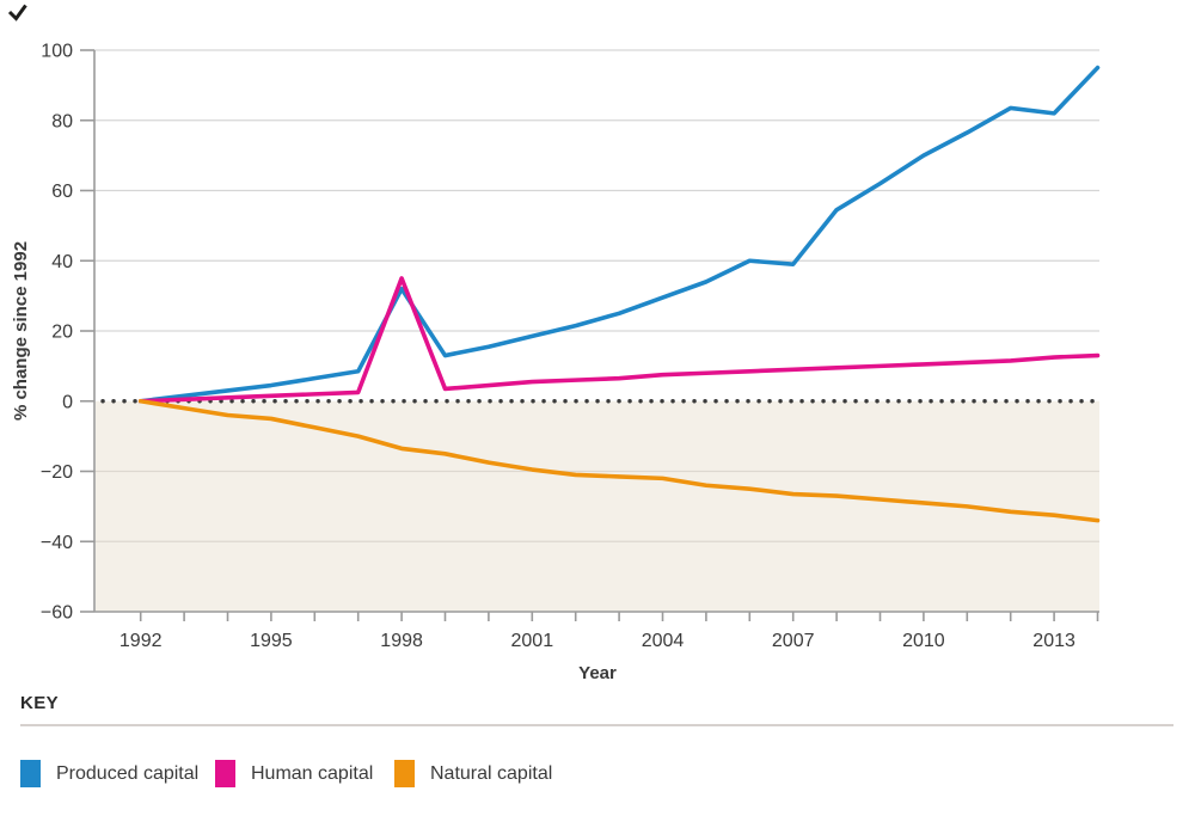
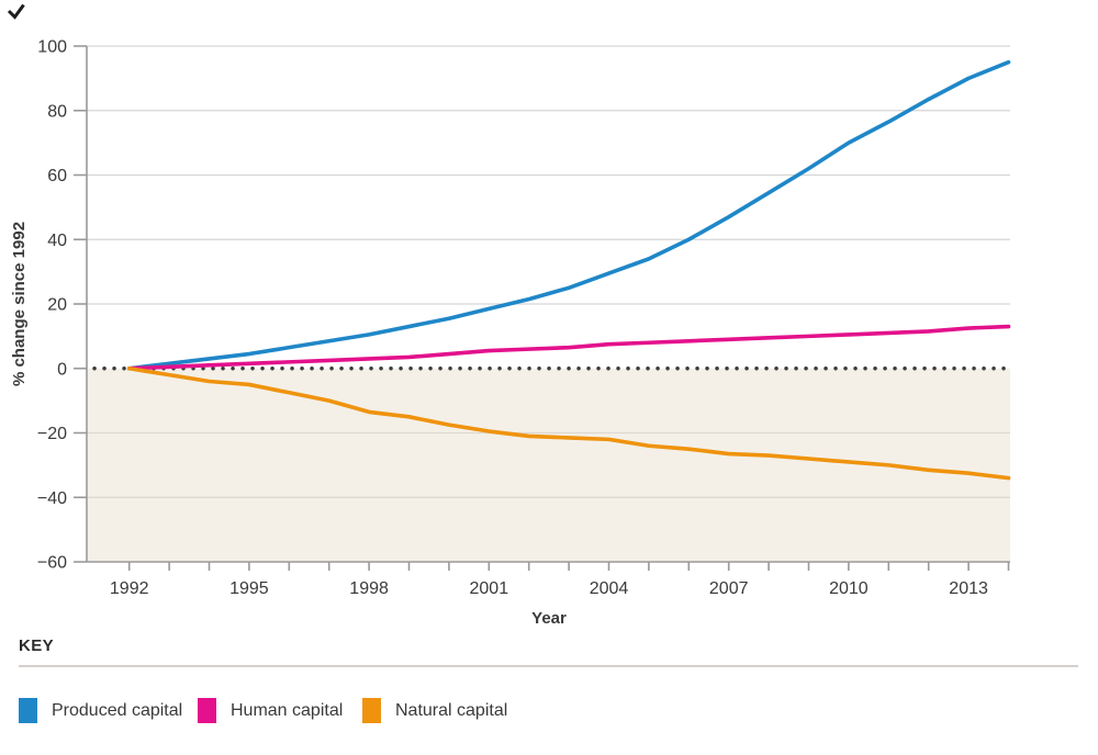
Produced capital/1998: 32 -> 10
Human capital/1998: 35 -> 3
Produced capital/2007: 39 -> 47
Produced capital/2013: 82 -> 90
